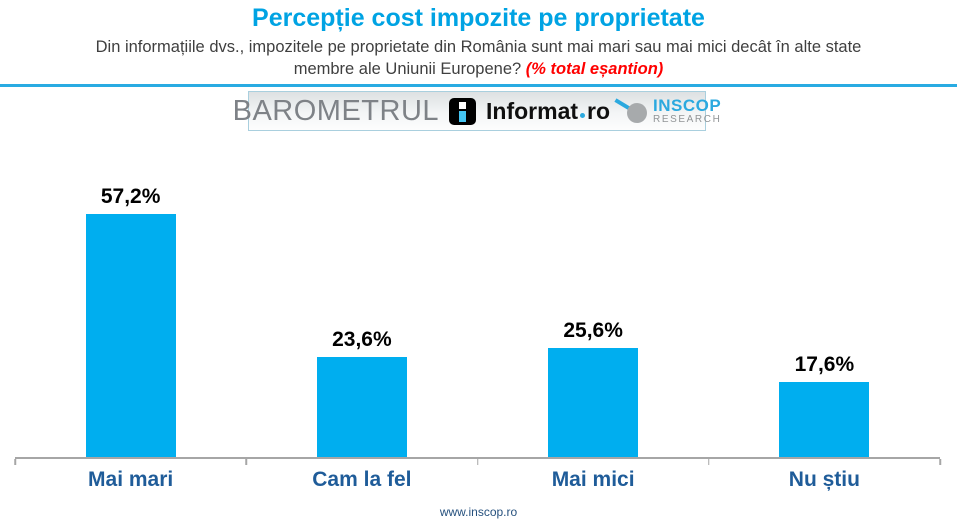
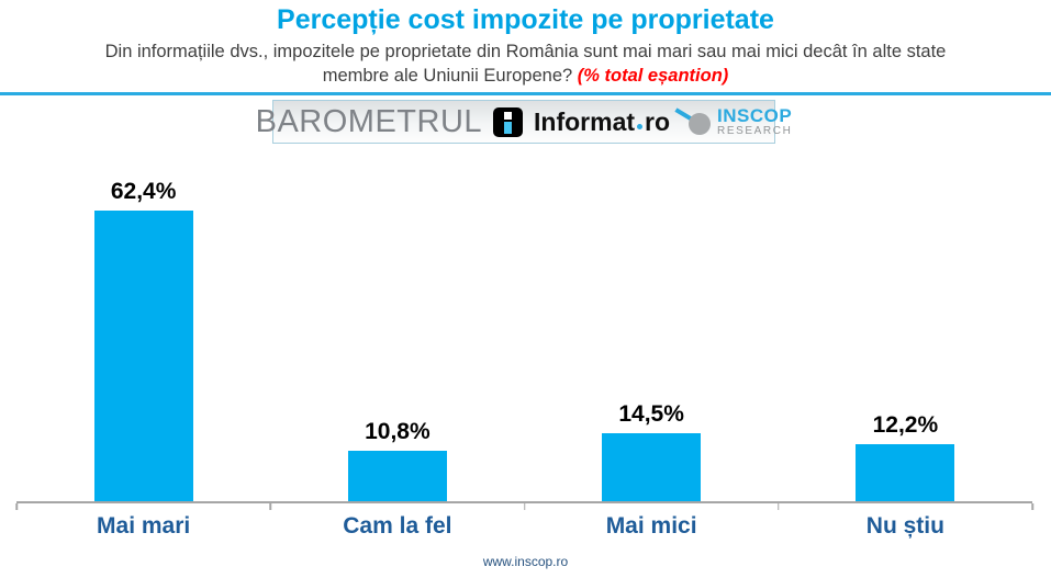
Mai mari: 57,2% -> 62,4%
Cam la fel: 23,6% -> 10,8%
Mai mici: 25,6% -> 14,5%
Nu știu: 17,6% -> 12,2%
